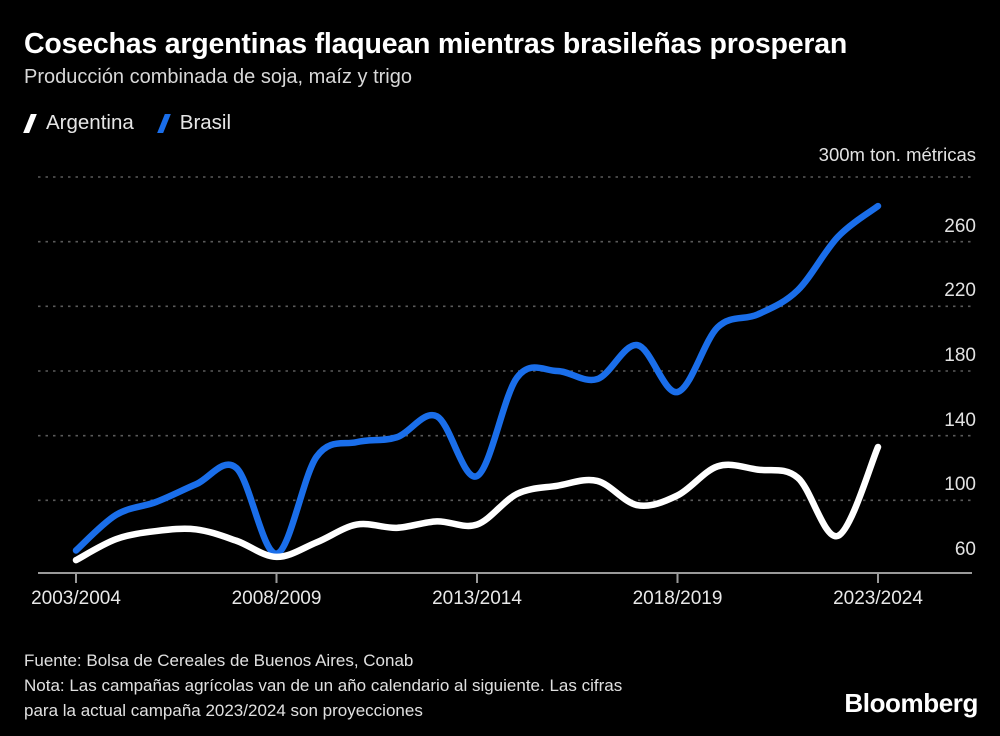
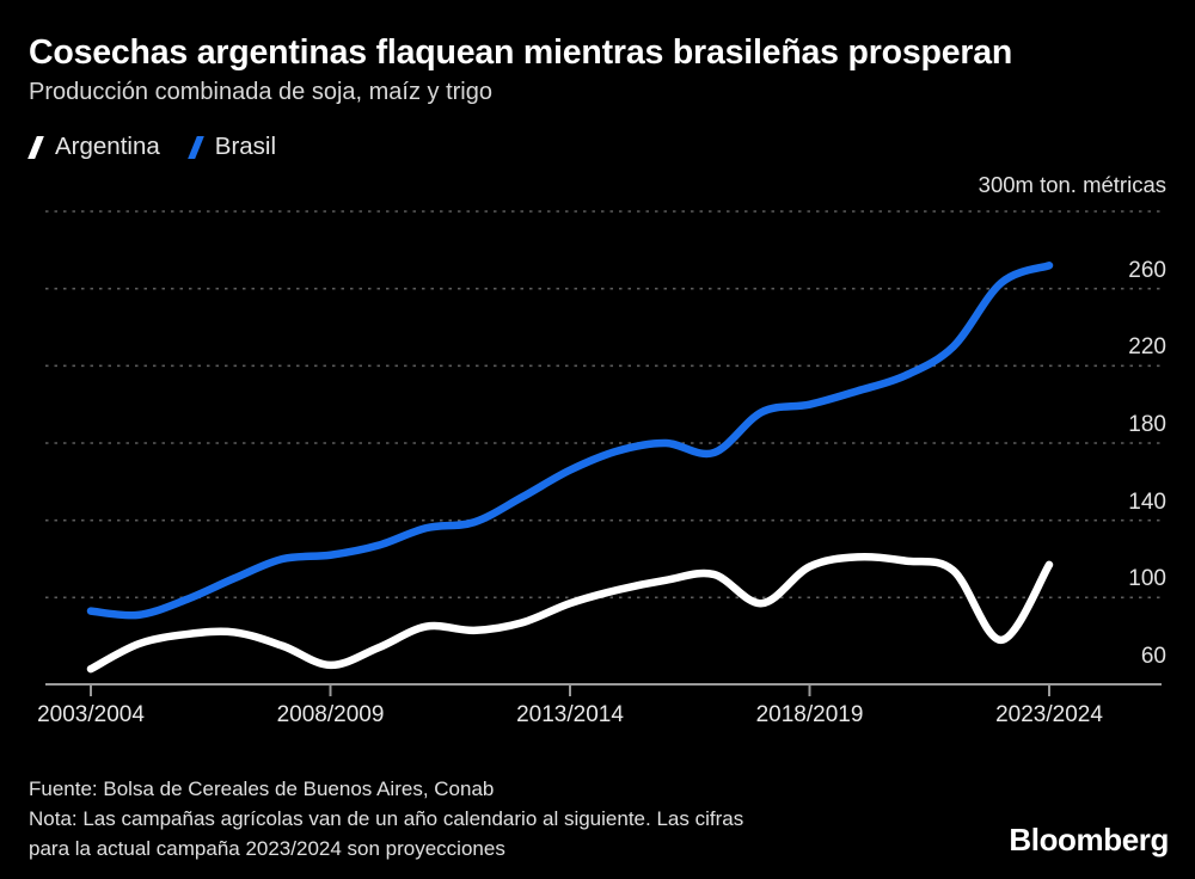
Brasil/2003/2004: 69 -> 93
Brasil/2008/2009: 67 -> 122
Argentina/2013/2014: 85 -> 97
Brasil/2013/2014: 115 -> 166
Argentina/2018/2019: 103 -> 116
Brasil/2018/2019: 167 -> 200
Argentina/2023/2024: 133 -> 117
Brasil/2023/2024: 282 -> 272
